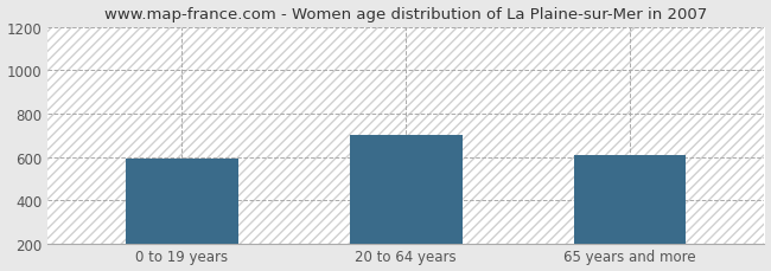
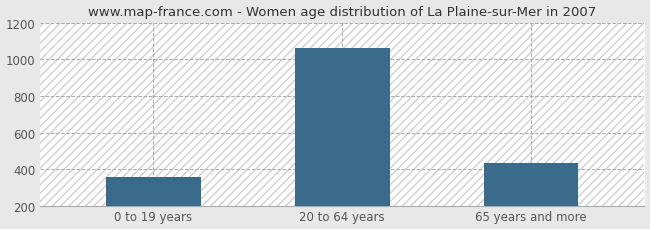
0 to 19 years: 590 -> 360
20 to 64 years: 700 -> 1060
65 years and more: 610 -> 430
